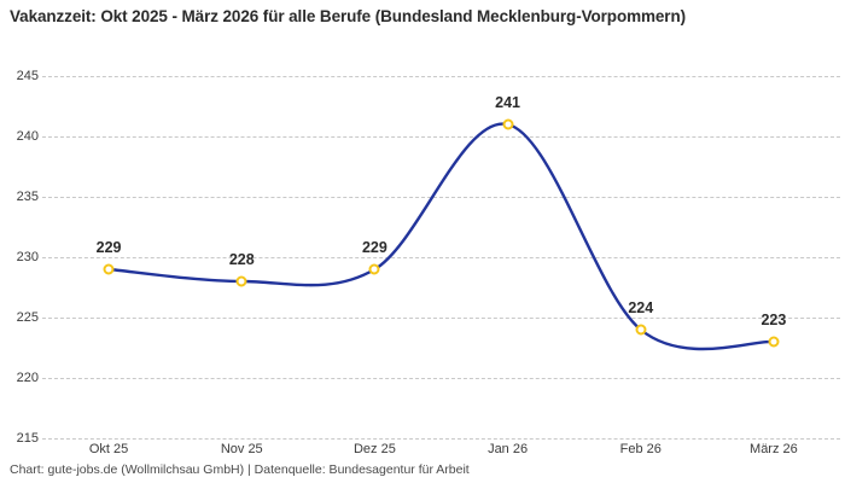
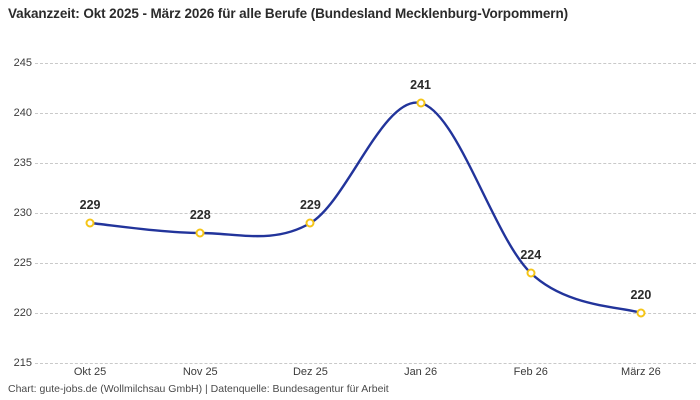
März 26: 223 -> 220
